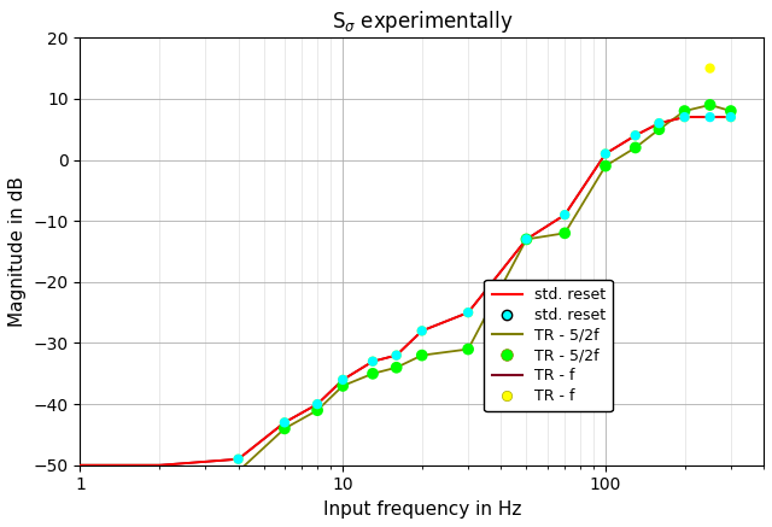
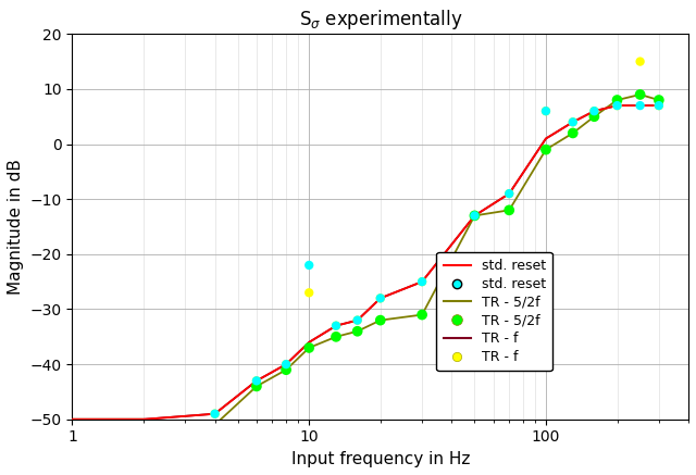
std. reset/10: -36 -> -22
TR - f/10: -36 -> -27
std. reset/100: 1 -> 6
TR - f/100: 1 -> 6
